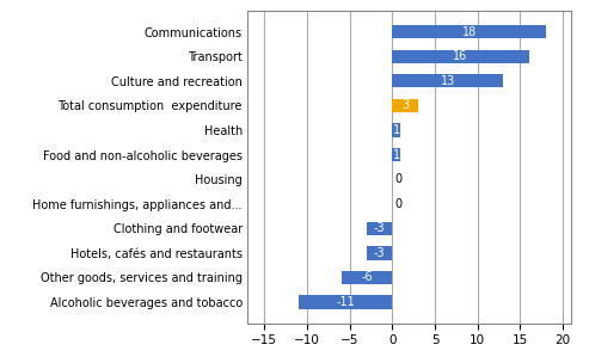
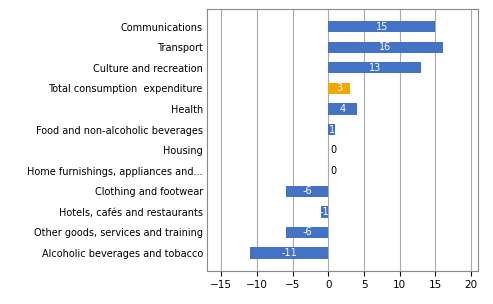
Communications: 18 -> 15
Health: 1 -> 4
Clothing and footwear: -3 -> -6
Hotels, cafés and restaurants: -3 -> -1
